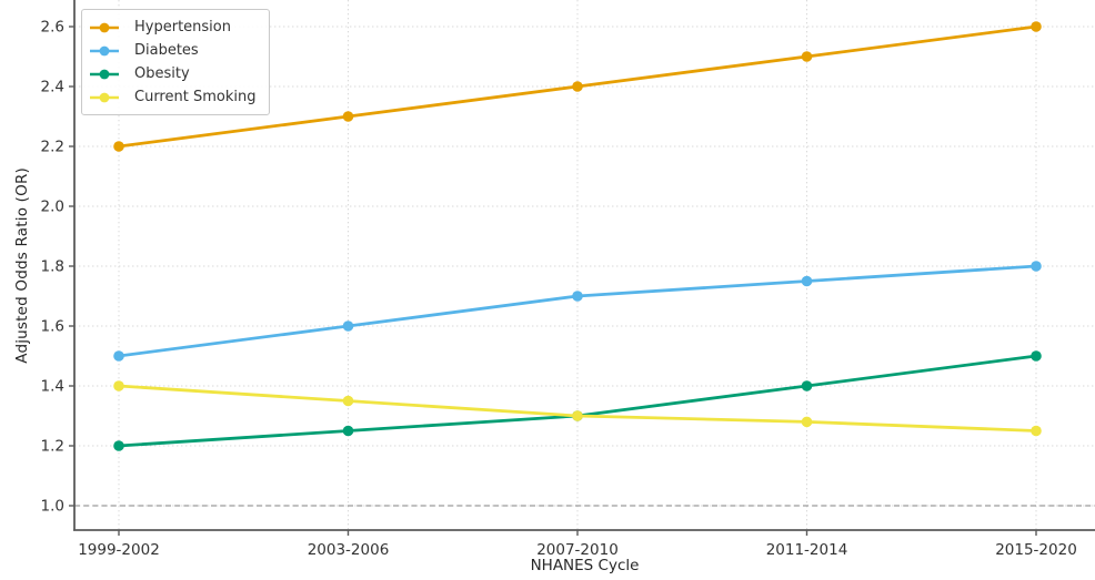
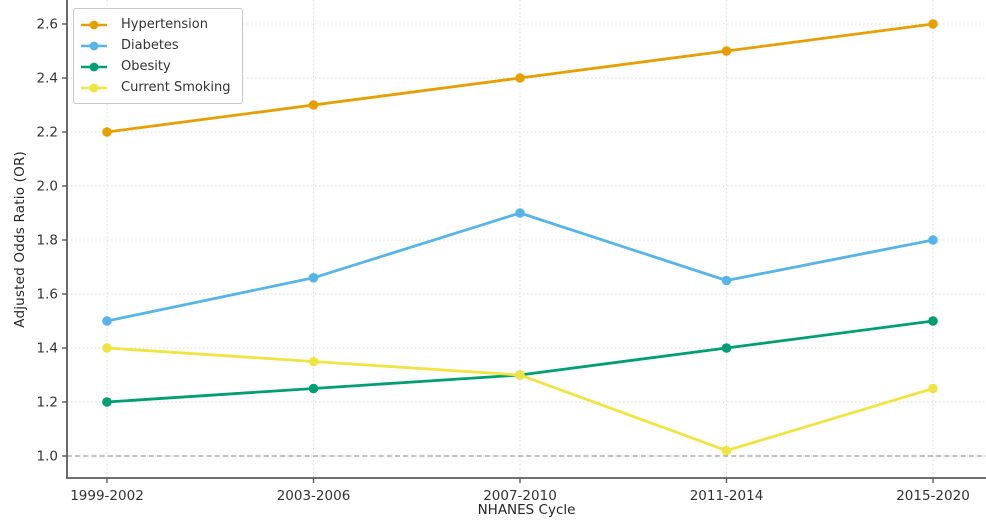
Diabetes/2003-2006: 1.60 -> 1.66
Diabetes/2007-2010: 1.70 -> 1.90
Diabetes/2011-2014: 1.75 -> 1.65
Current Smoking/2011-2014: 1.28 -> 1.02
